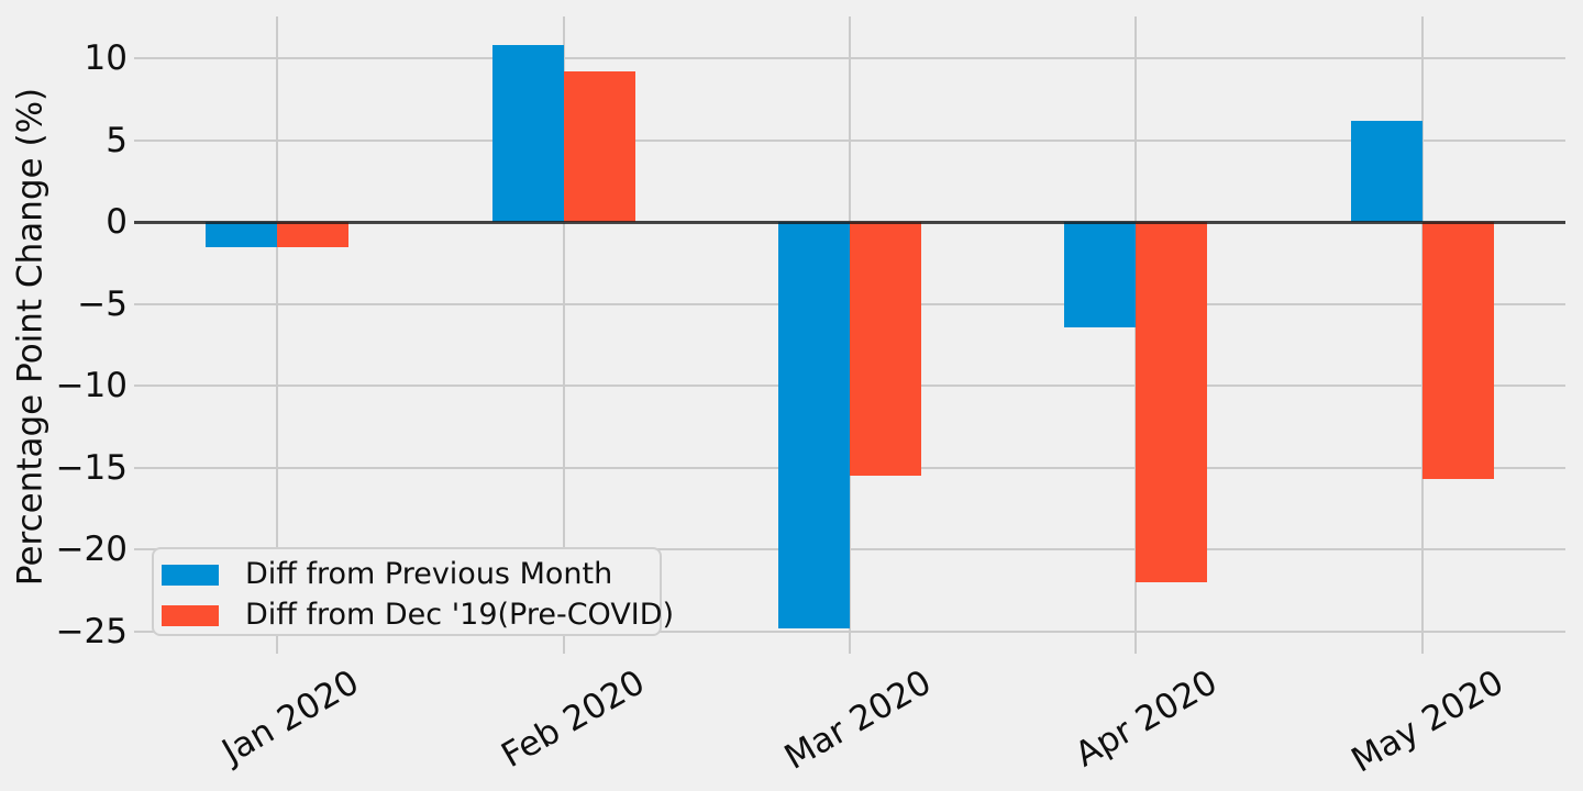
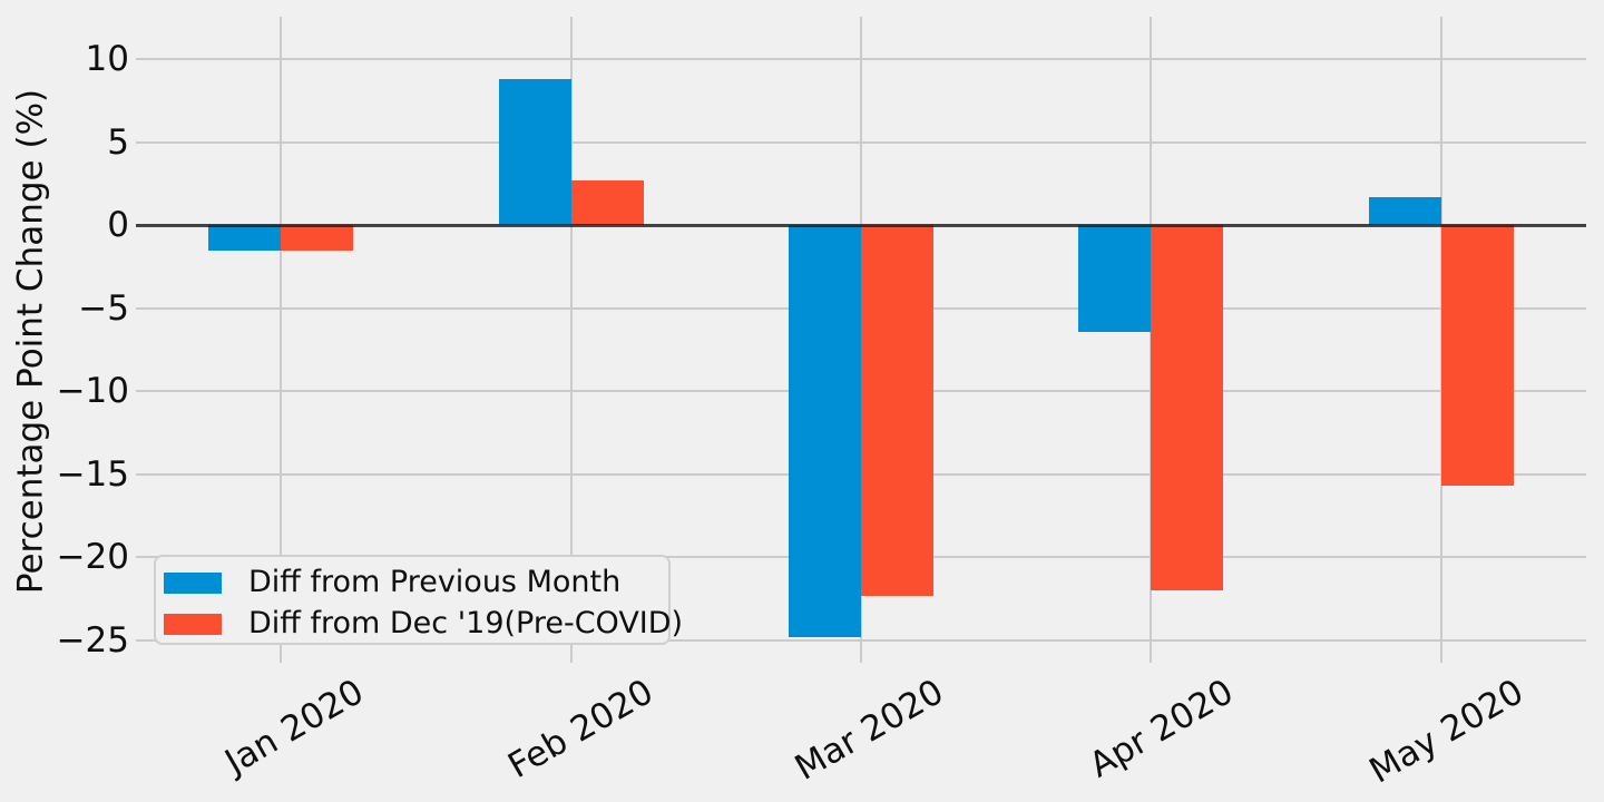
Diff from Previous Month/Feb 2020: 10.8 -> 8.8
Diff from Dec '19(Pre-COVID)/Feb 2020: 9.2 -> 2.7
Diff from Dec '19(Pre-COVID)/Mar 2020: -15.5 -> -22.3
Diff from Previous Month/May 2020: 6.2 -> 1.7
